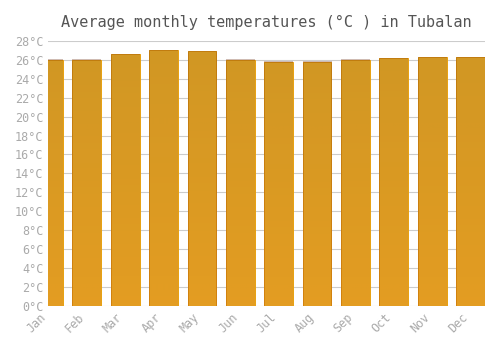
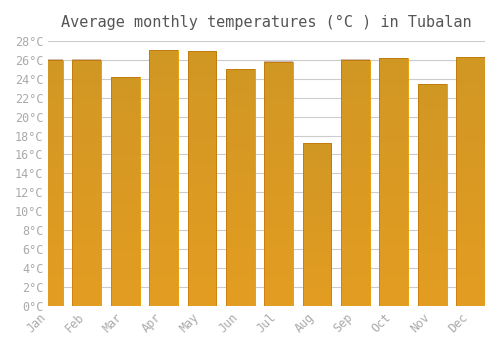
Mar: 26.6°C -> 24.2°C
Jun: 26.0°C -> 25.0°C
Aug: 25.8°C -> 17.2°C
Nov: 26.3°C -> 23.4°C
